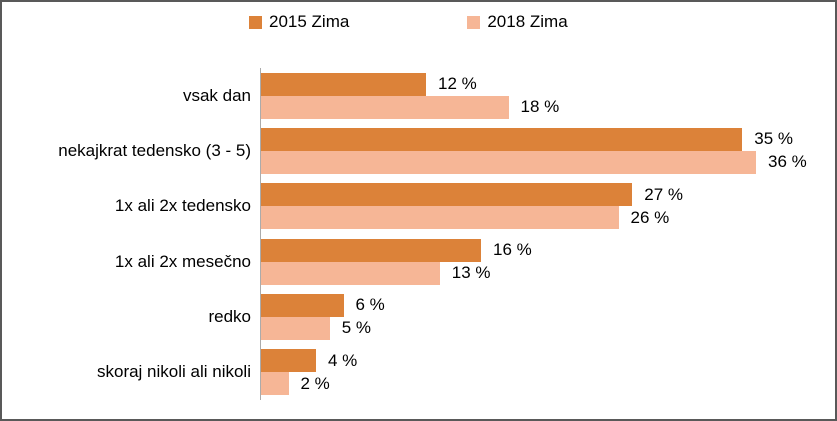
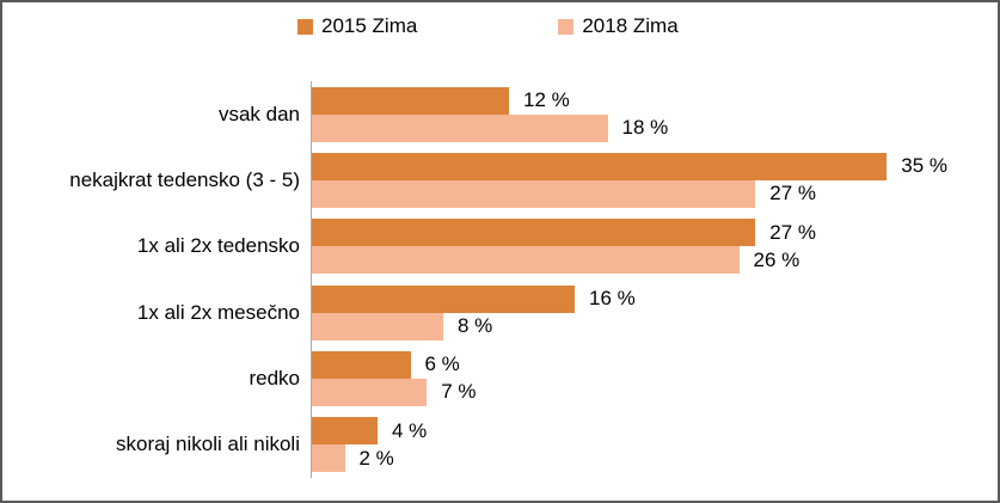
2018 Zima/nekajkrat tedensko (3 - 5): 36 -> 27
2018 Zima/1x ali 2x mesečno: 13 -> 8
2018 Zima/redko: 5 -> 7
